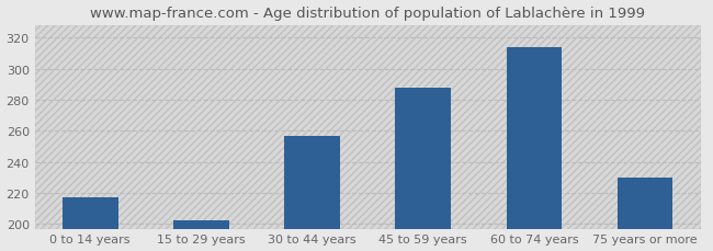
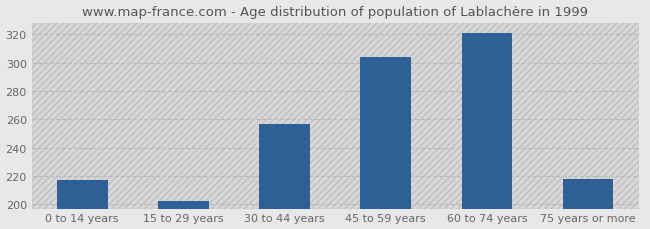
45 to 59 years: 288 -> 304
60 to 74 years: 314 -> 321
75 years or more: 230 -> 218
